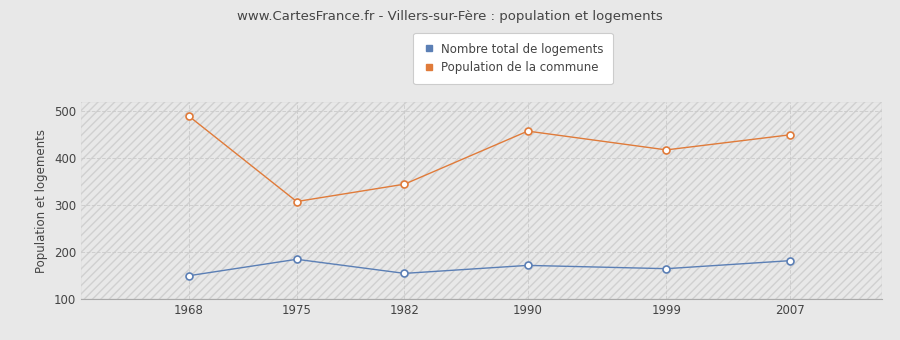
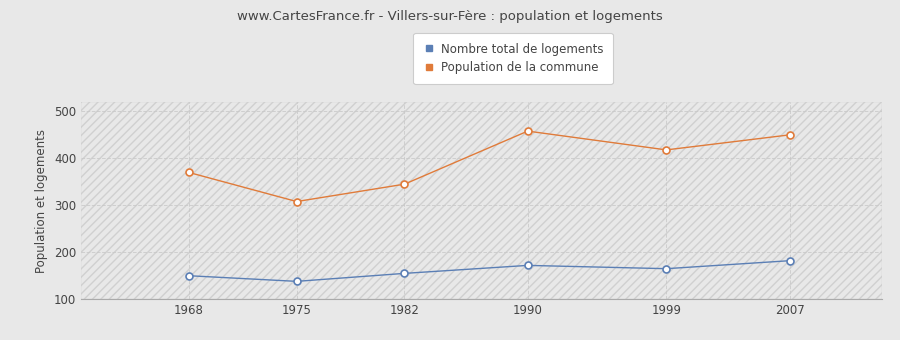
Population de la commune/1968: 490 -> 370
Nombre total de logements/1975: 185 -> 138
